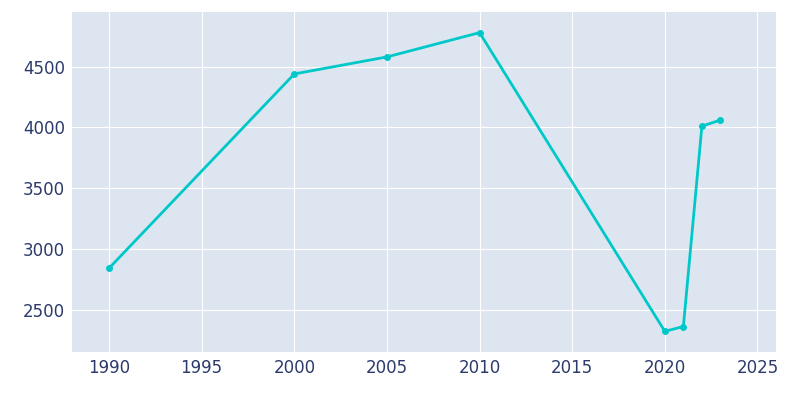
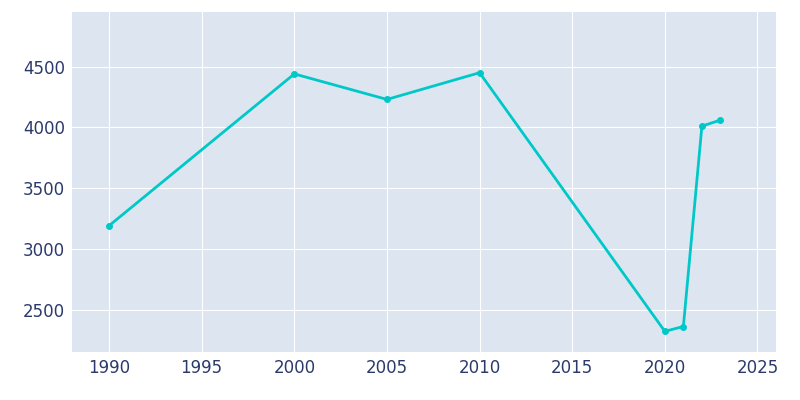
1990: 2840 -> 3190
2005: 4580 -> 4230
2010: 4780 -> 4450
